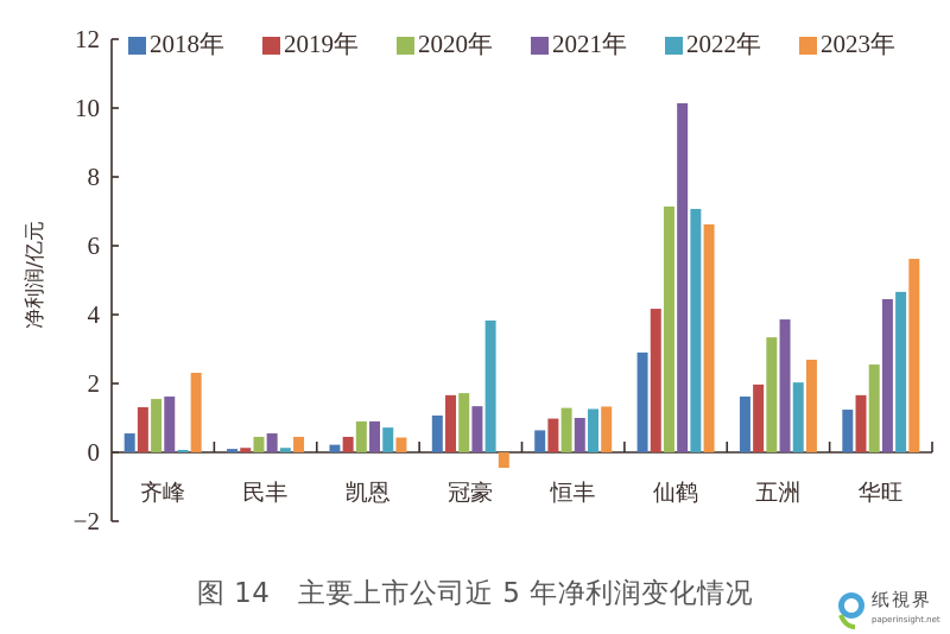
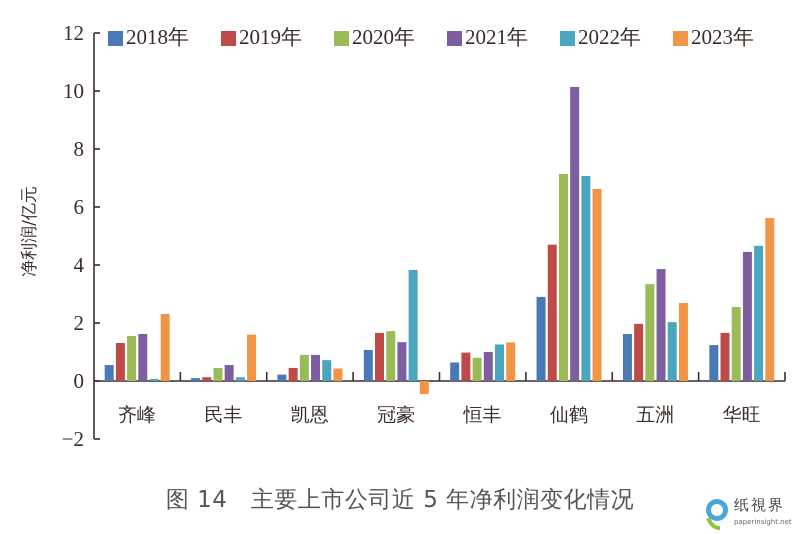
2023年/民丰: 0.5 -> 1.6
2020年/恒丰: 1.3 -> 0.8
2019年/仙鹤: 4.2 -> 4.7
